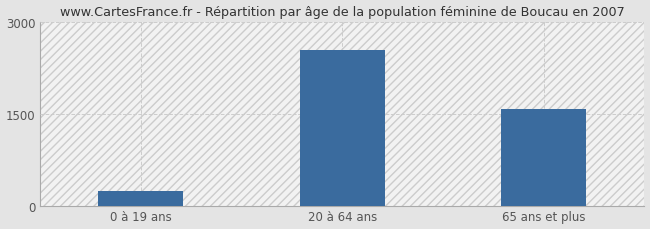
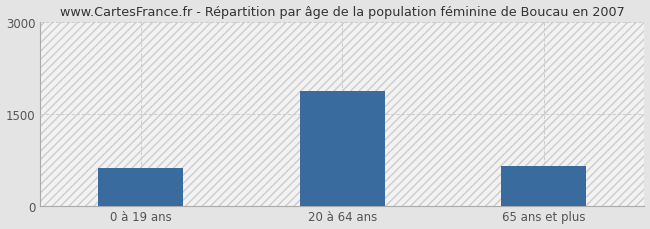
0 à 19 ans: 240 -> 620
20 à 64 ans: 2540 -> 1870
65 ans et plus: 1580 -> 650
